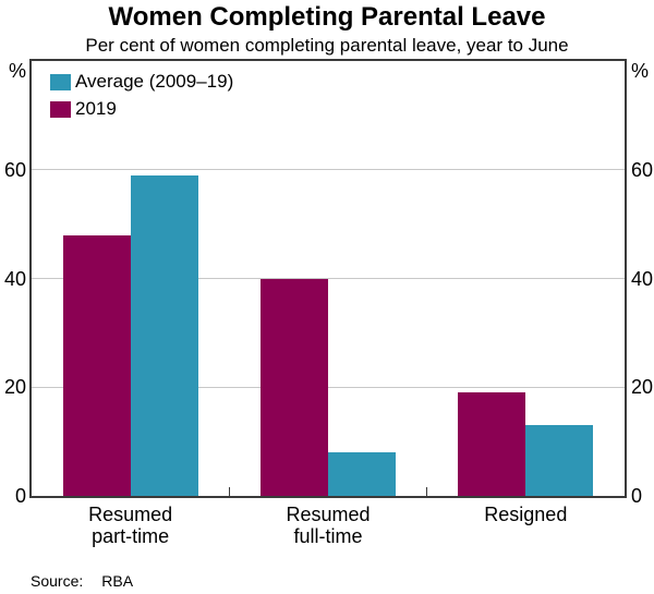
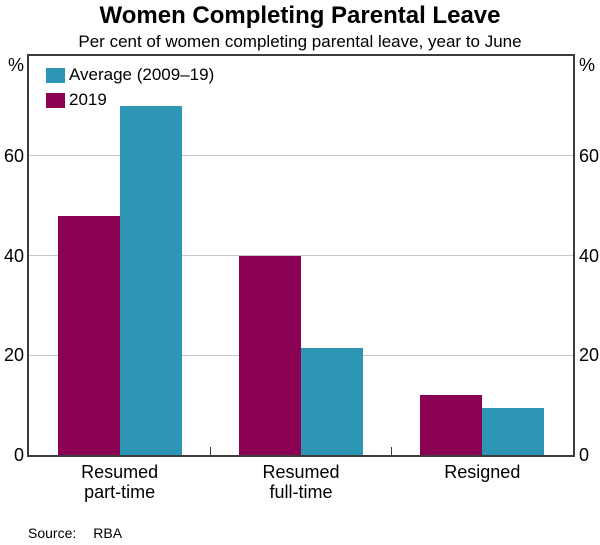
Average (2009–19)/Resumed part-time: 59 -> 70
Average (2009–19)/Resumed full-time: 8 -> 22
Average (2009–19)/Resigned: 13 -> 10
2019/Resigned: 19 -> 12
